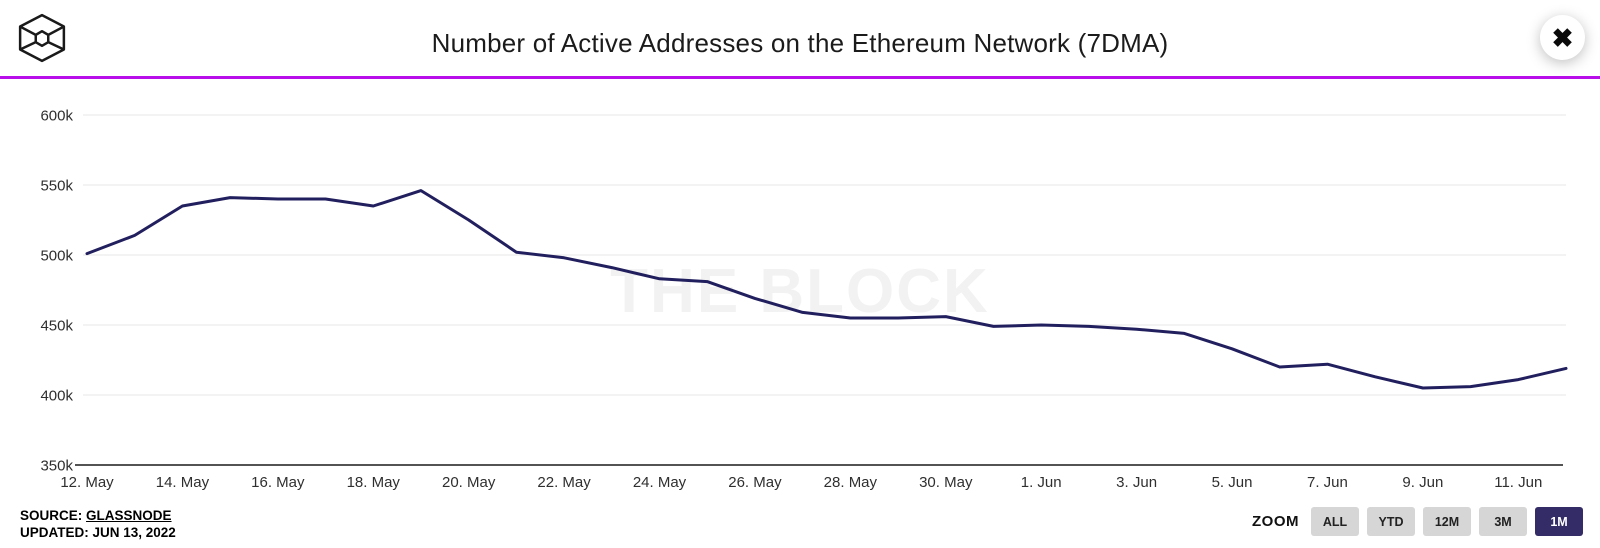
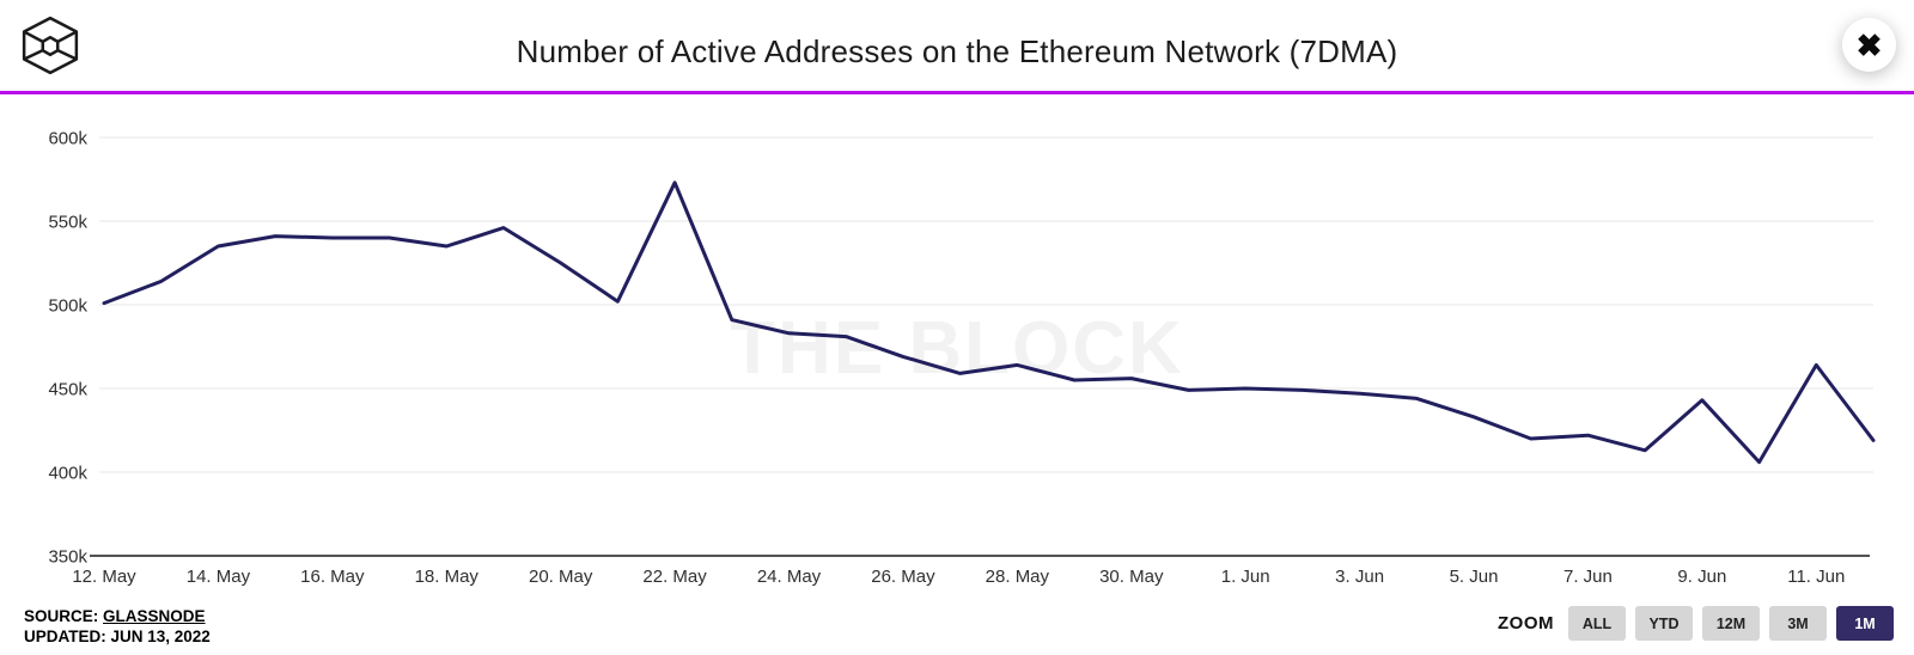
22. May: 498k -> 573k
28. May: 455k -> 464k
9. Jun: 405k -> 443k
11. Jun: 411k -> 464k
